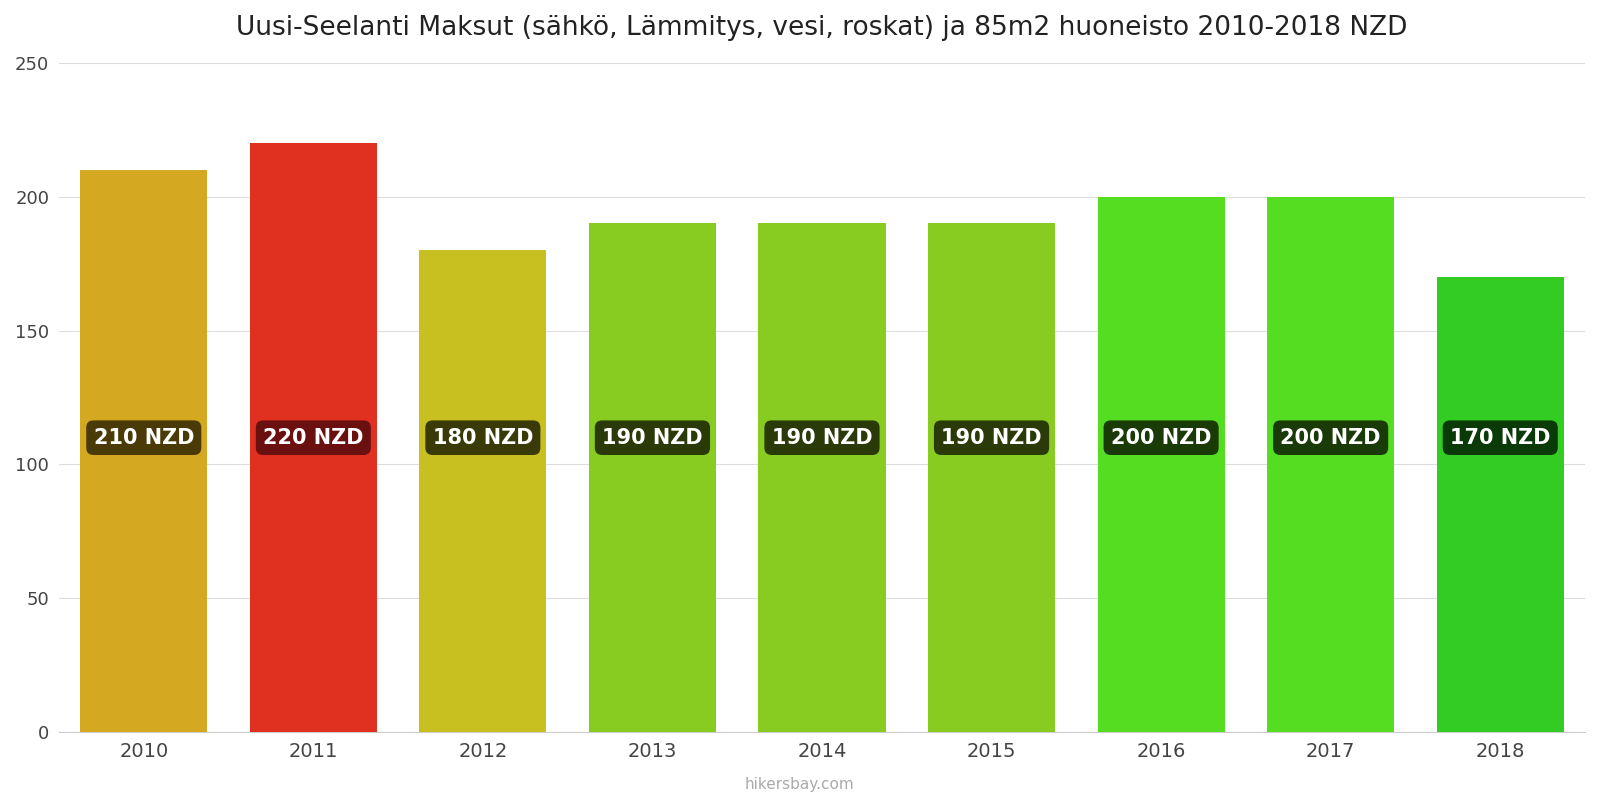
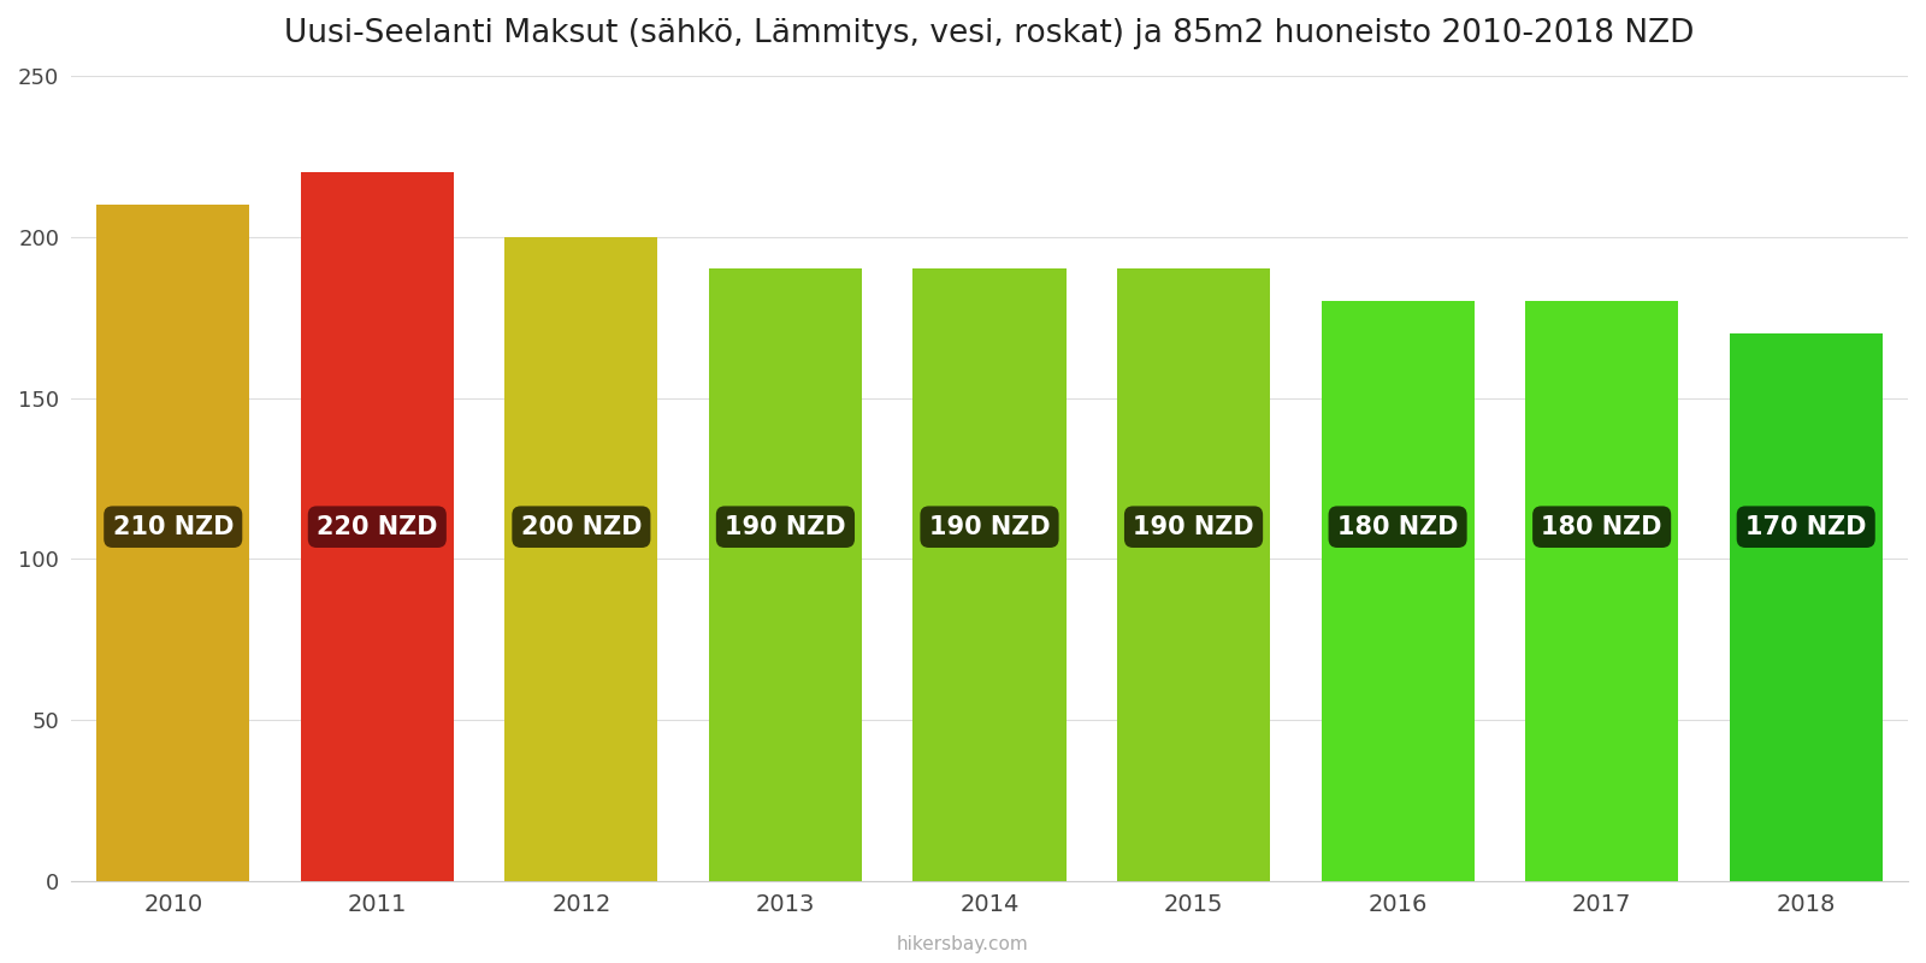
2012: 180 -> 200
2016: 200 -> 180
2017: 200 -> 180
